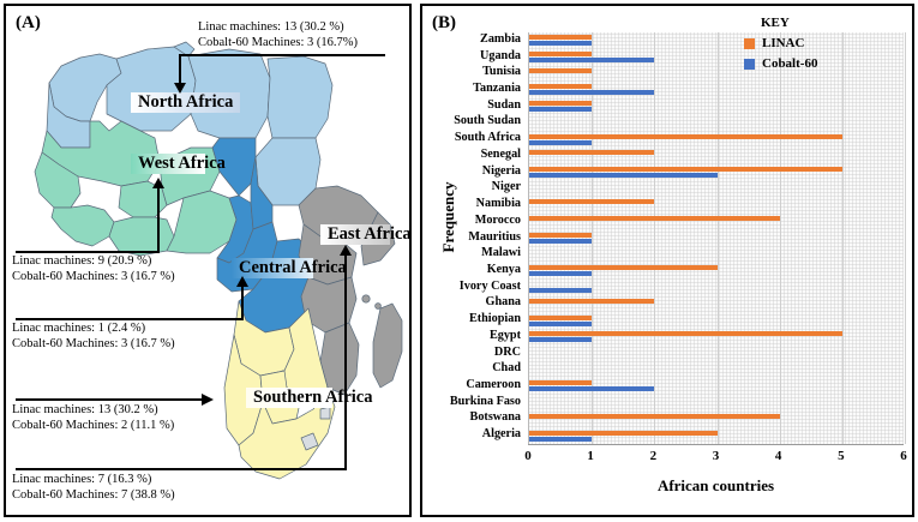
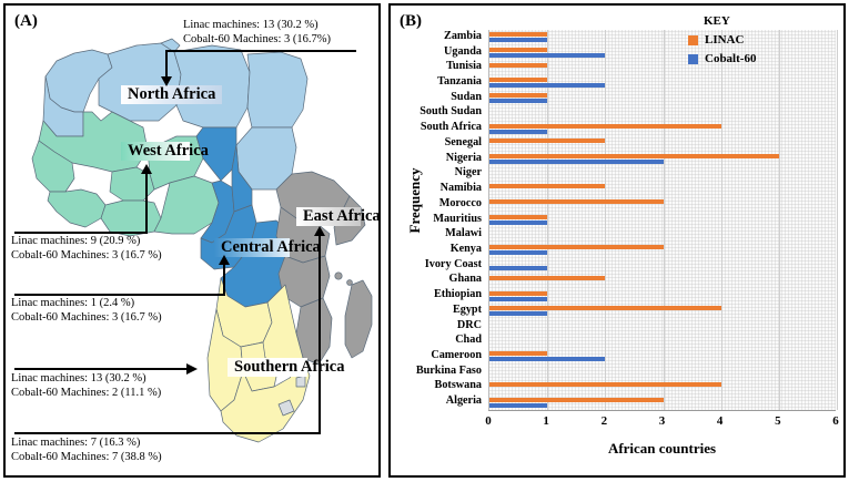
LINAC/South Africa: 5 -> 4
LINAC/Morocco: 4 -> 3
LINAC/Egypt: 5 -> 4
